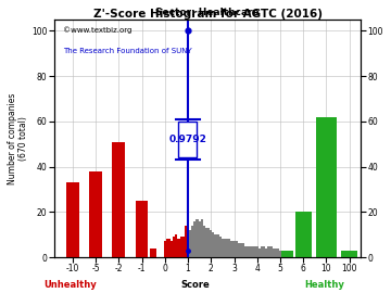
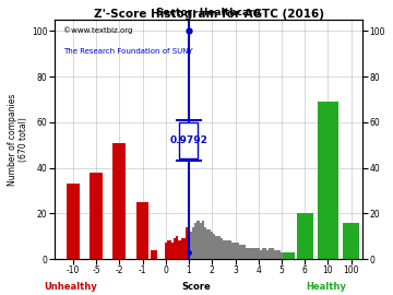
10: 62 -> 69
100: 3 -> 16
